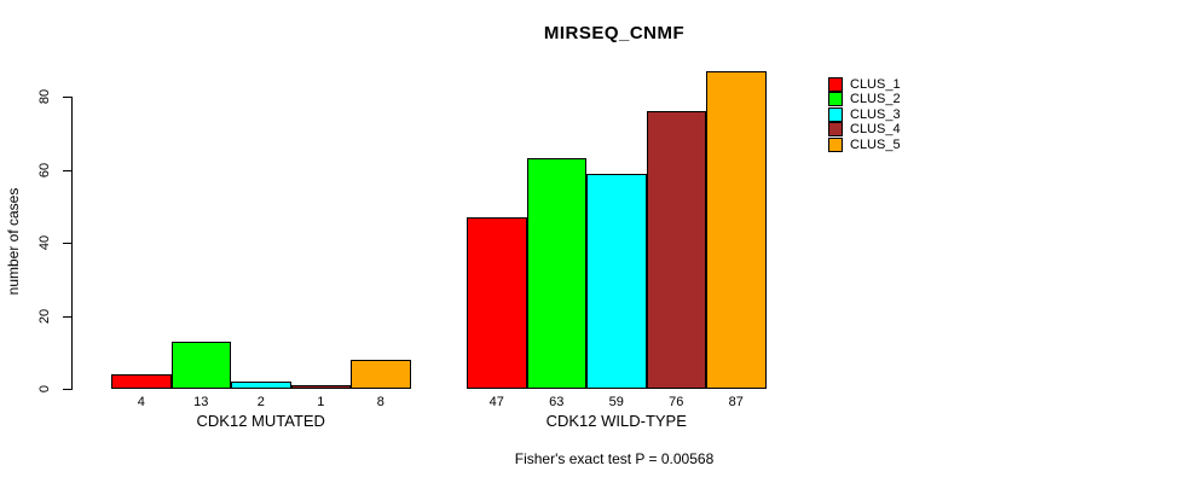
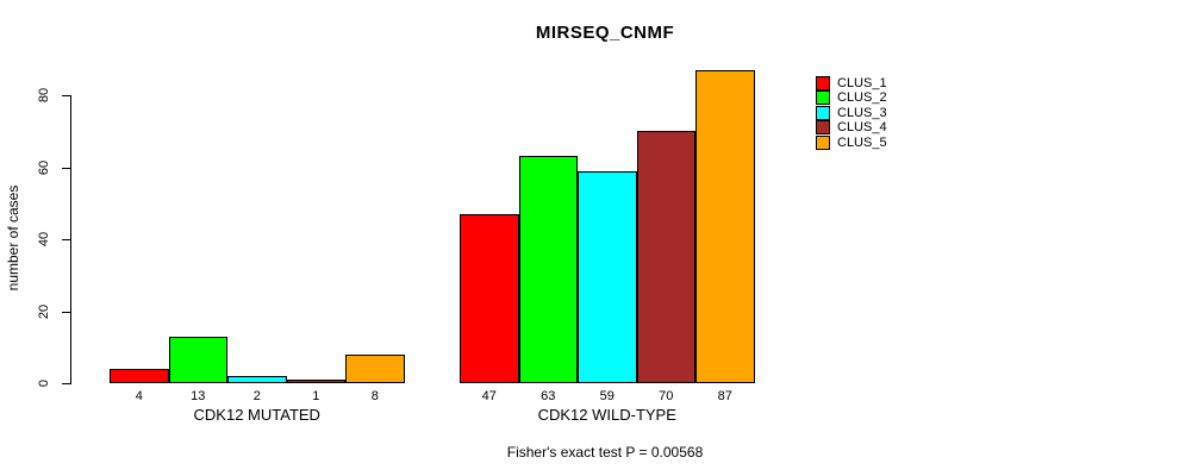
CLUS_4/CDK12 WILD-TYPE: 76 -> 70
